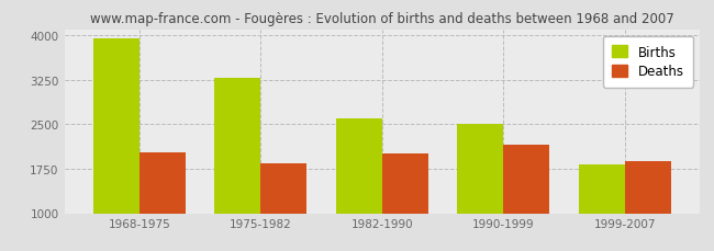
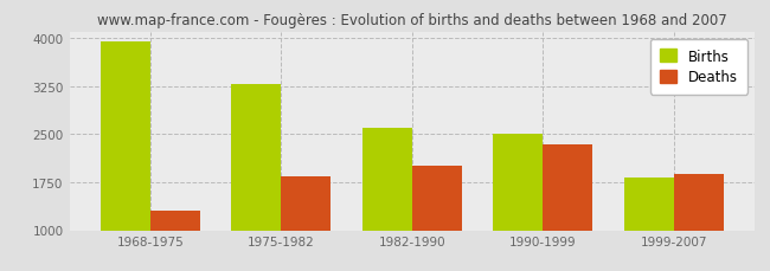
Deaths/1968-1975: 2020 -> 1300
Deaths/1990-1999: 2150 -> 2340
